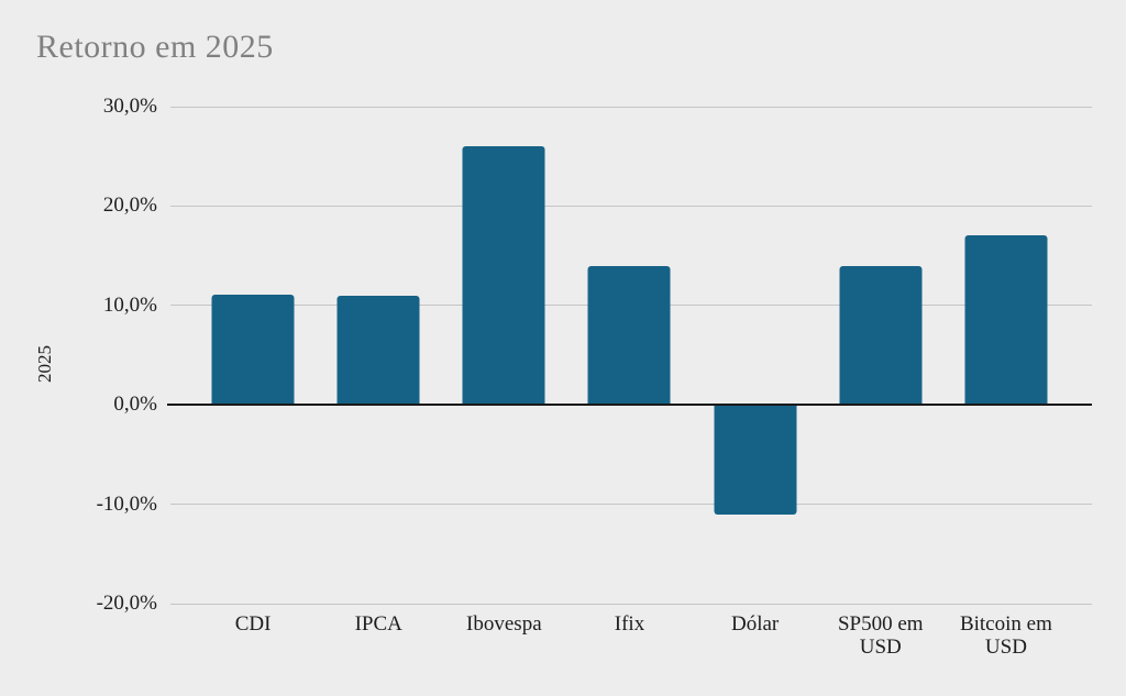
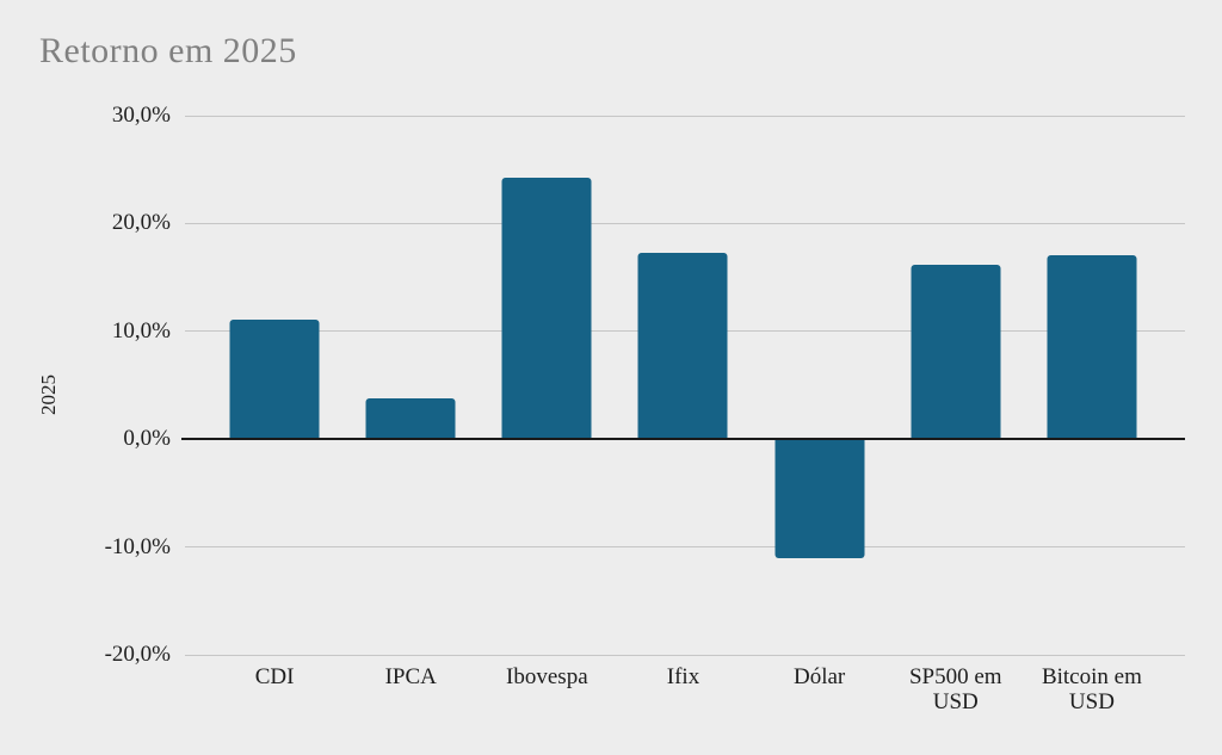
IPCA: 11% -> 4%
Ibovespa: 26% -> 24%
Ifix: 14% -> 17%
SP500 em USD: 14% -> 16%
